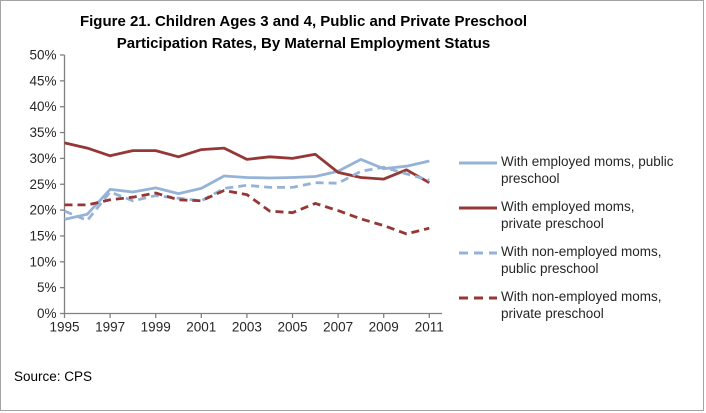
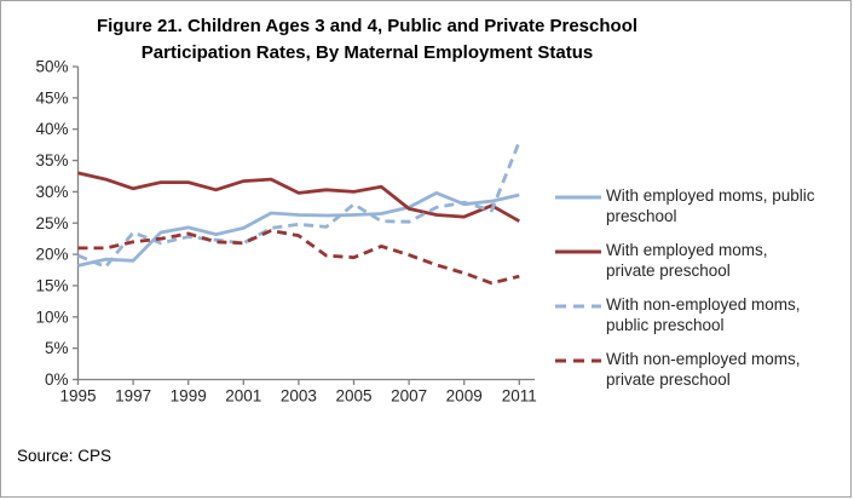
With employed moms, public preschool/1997: 24% -> 19%
With non-employed moms, public preschool/2005: 24% -> 28%
With non-employed moms, public preschool/2011: 26% -> 38%
